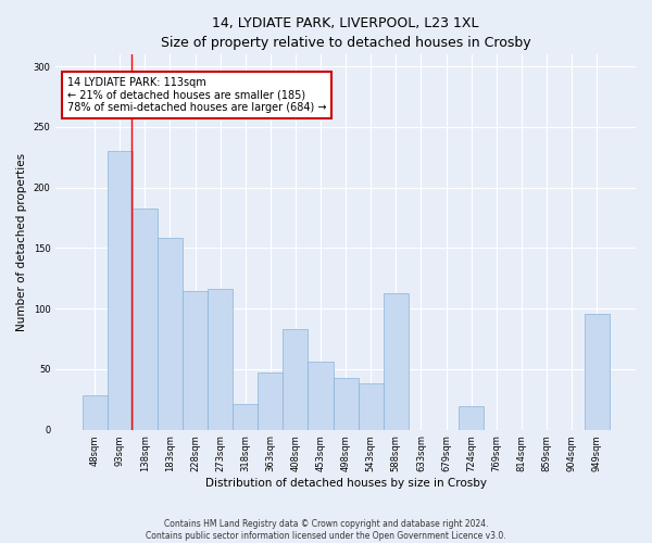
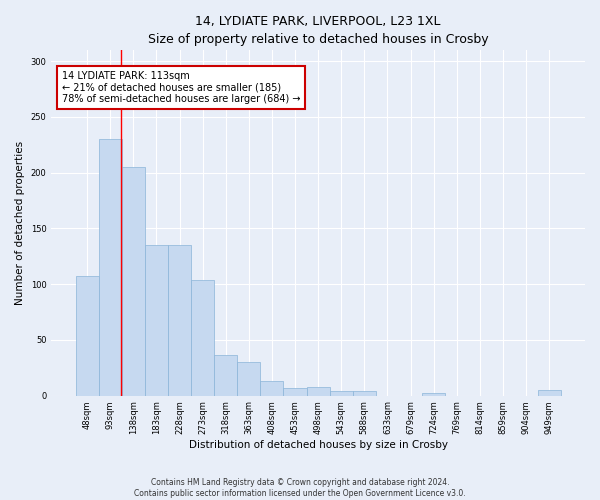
48sqm: 28 -> 107
138sqm: 183 -> 205
183sqm: 158 -> 135
228sqm: 114 -> 135
273sqm: 116 -> 104
318sqm: 21 -> 36
363sqm: 47 -> 30
408sqm: 83 -> 13
453sqm: 56 -> 7
498sqm: 43 -> 8
543sqm: 38 -> 4
588sqm: 113 -> 4
724sqm: 19 -> 2
949sqm: 96 -> 5
